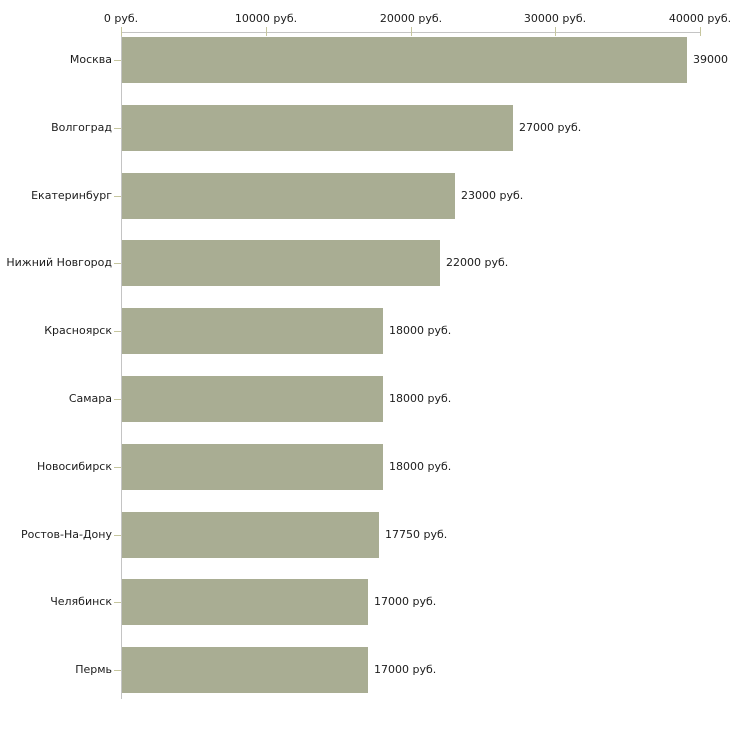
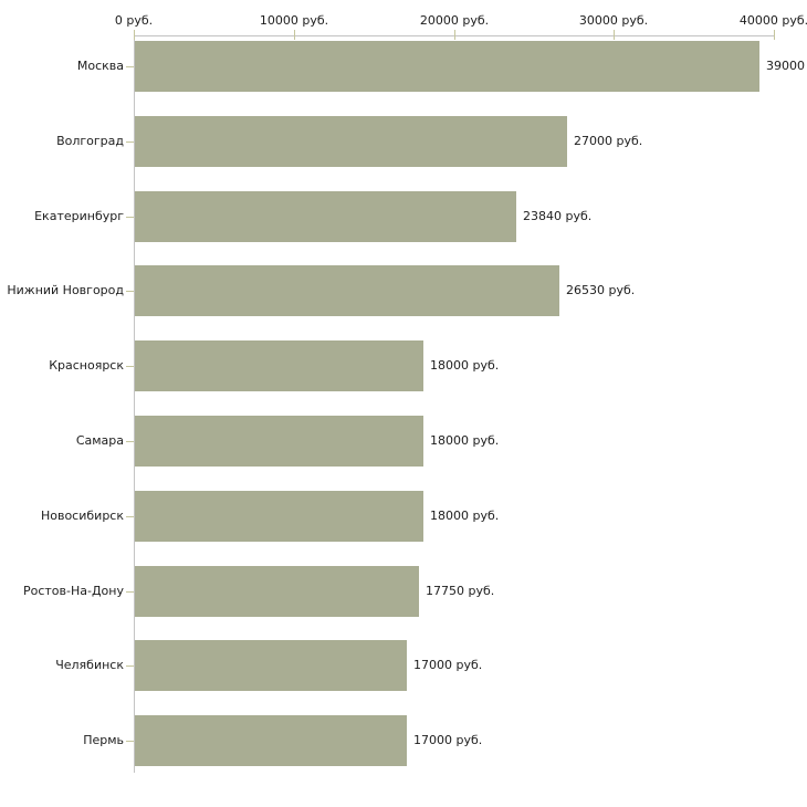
Екатеринбург: 23000 -> 23840
Нижний Новгород: 22000 -> 26530
